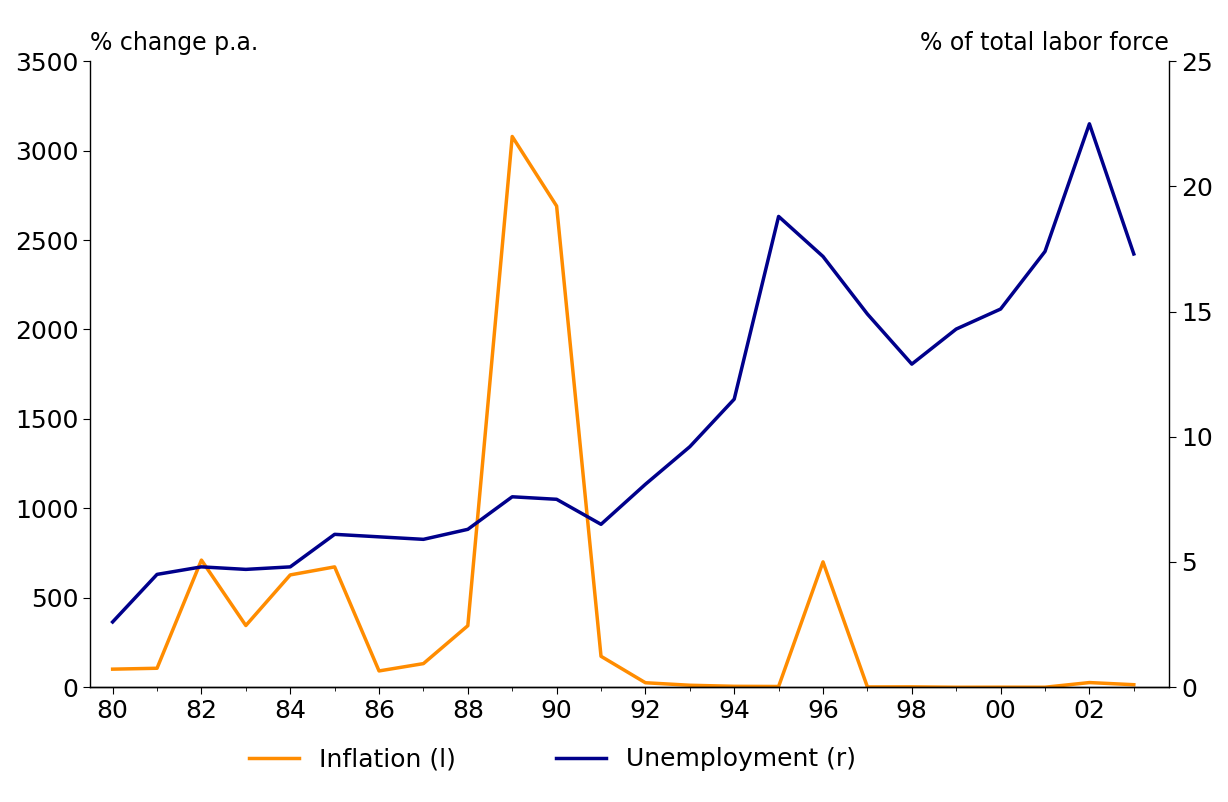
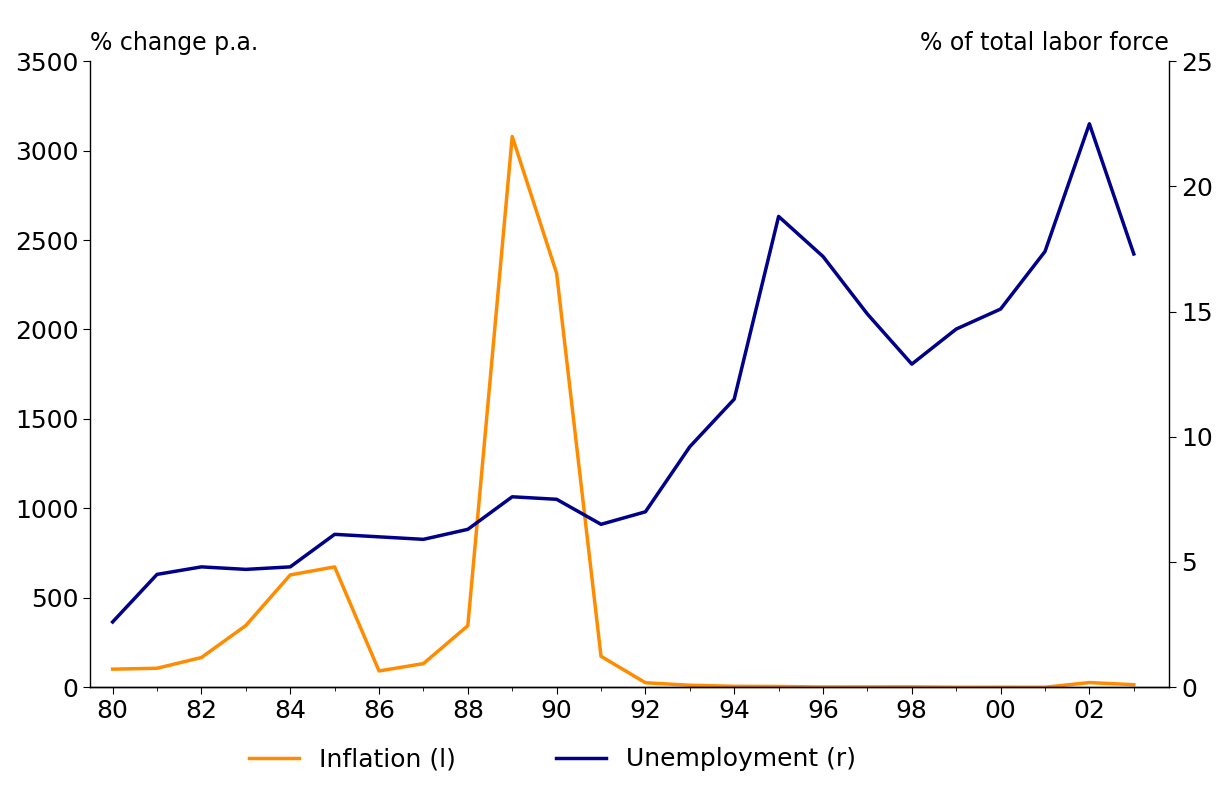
Inflation (l)/82: 710 -> 160
Inflation (l)/90: 2690 -> 2310
Unemployment (r)/92: 8.1 -> 7.0
Inflation (l)/96: 700 -> 0
